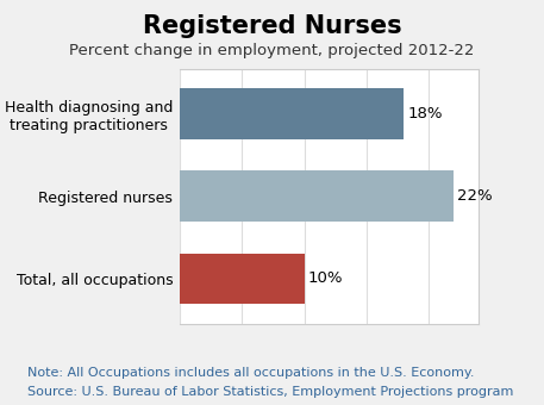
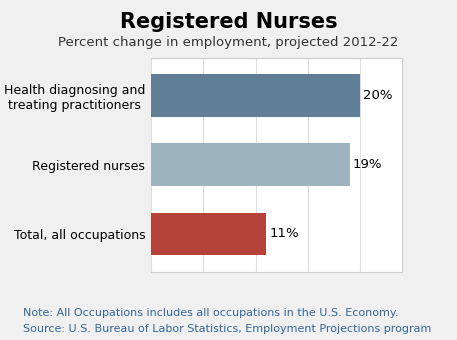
Health diagnosing and treating practitioners: 18% -> 20%
Registered nurses: 22% -> 19%
Total, all occupations: 10% -> 11%
